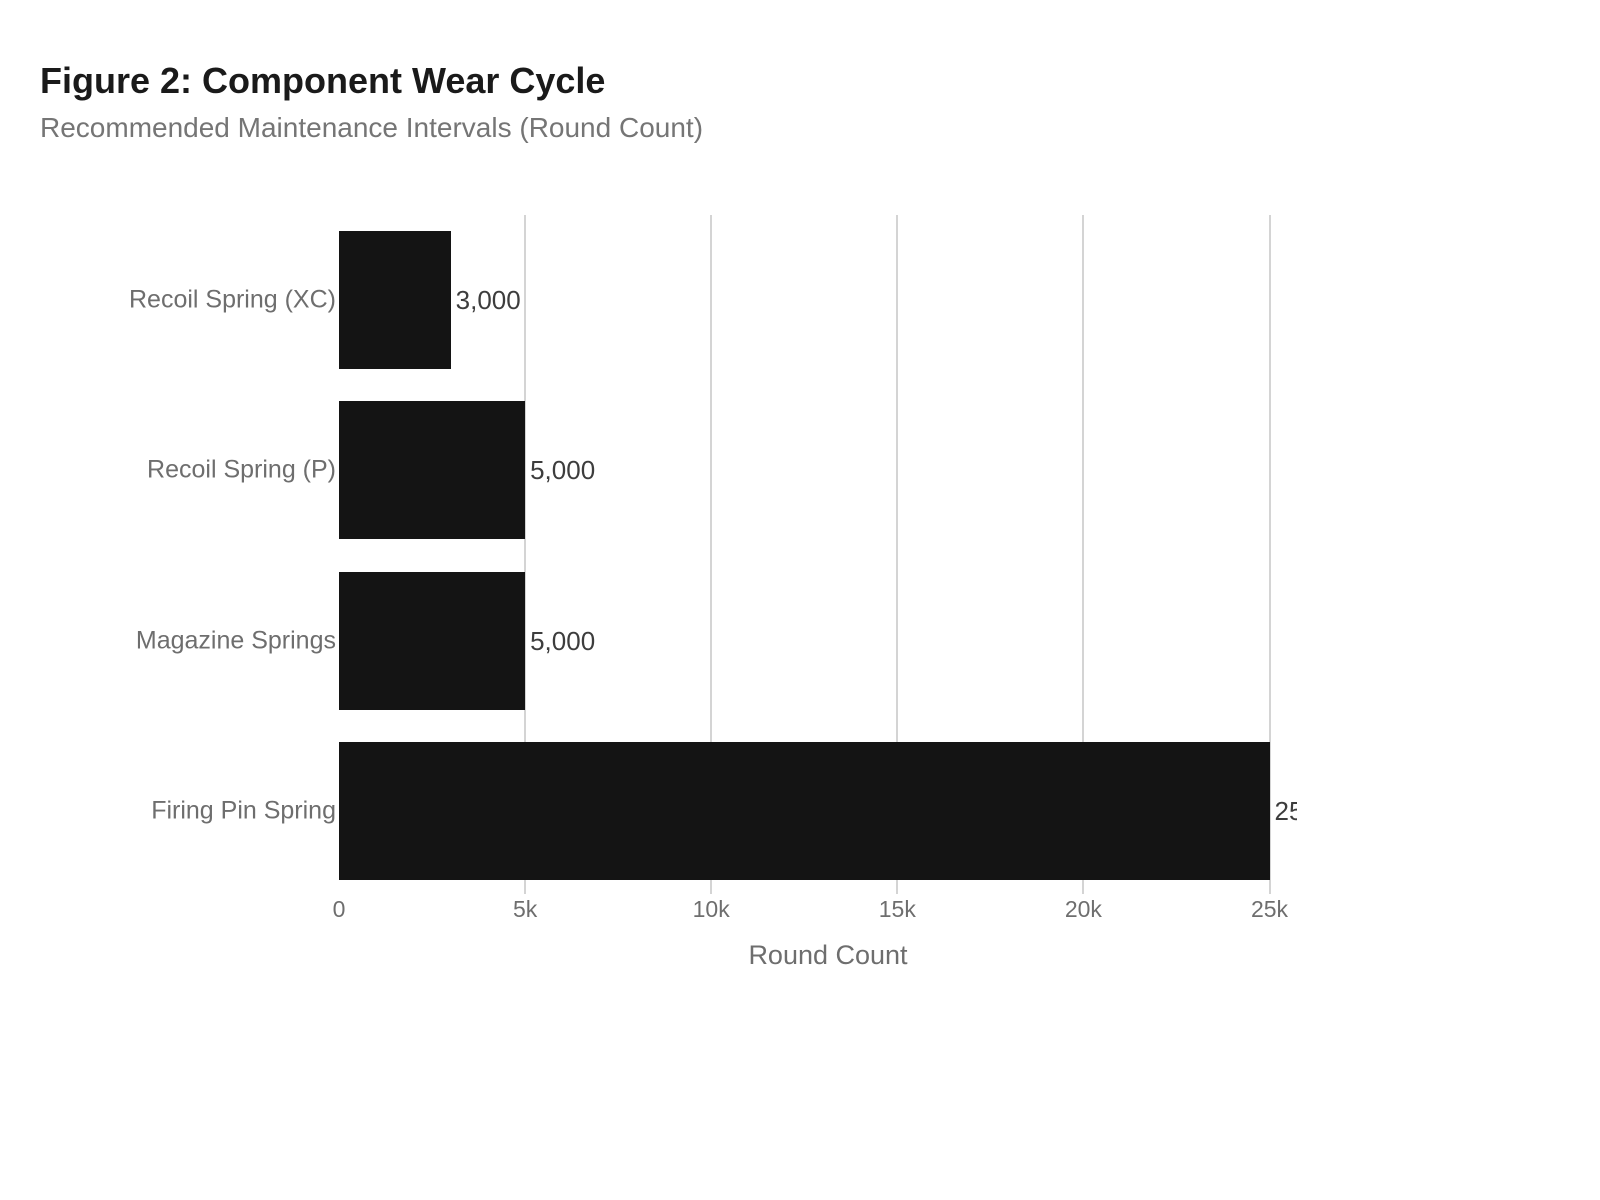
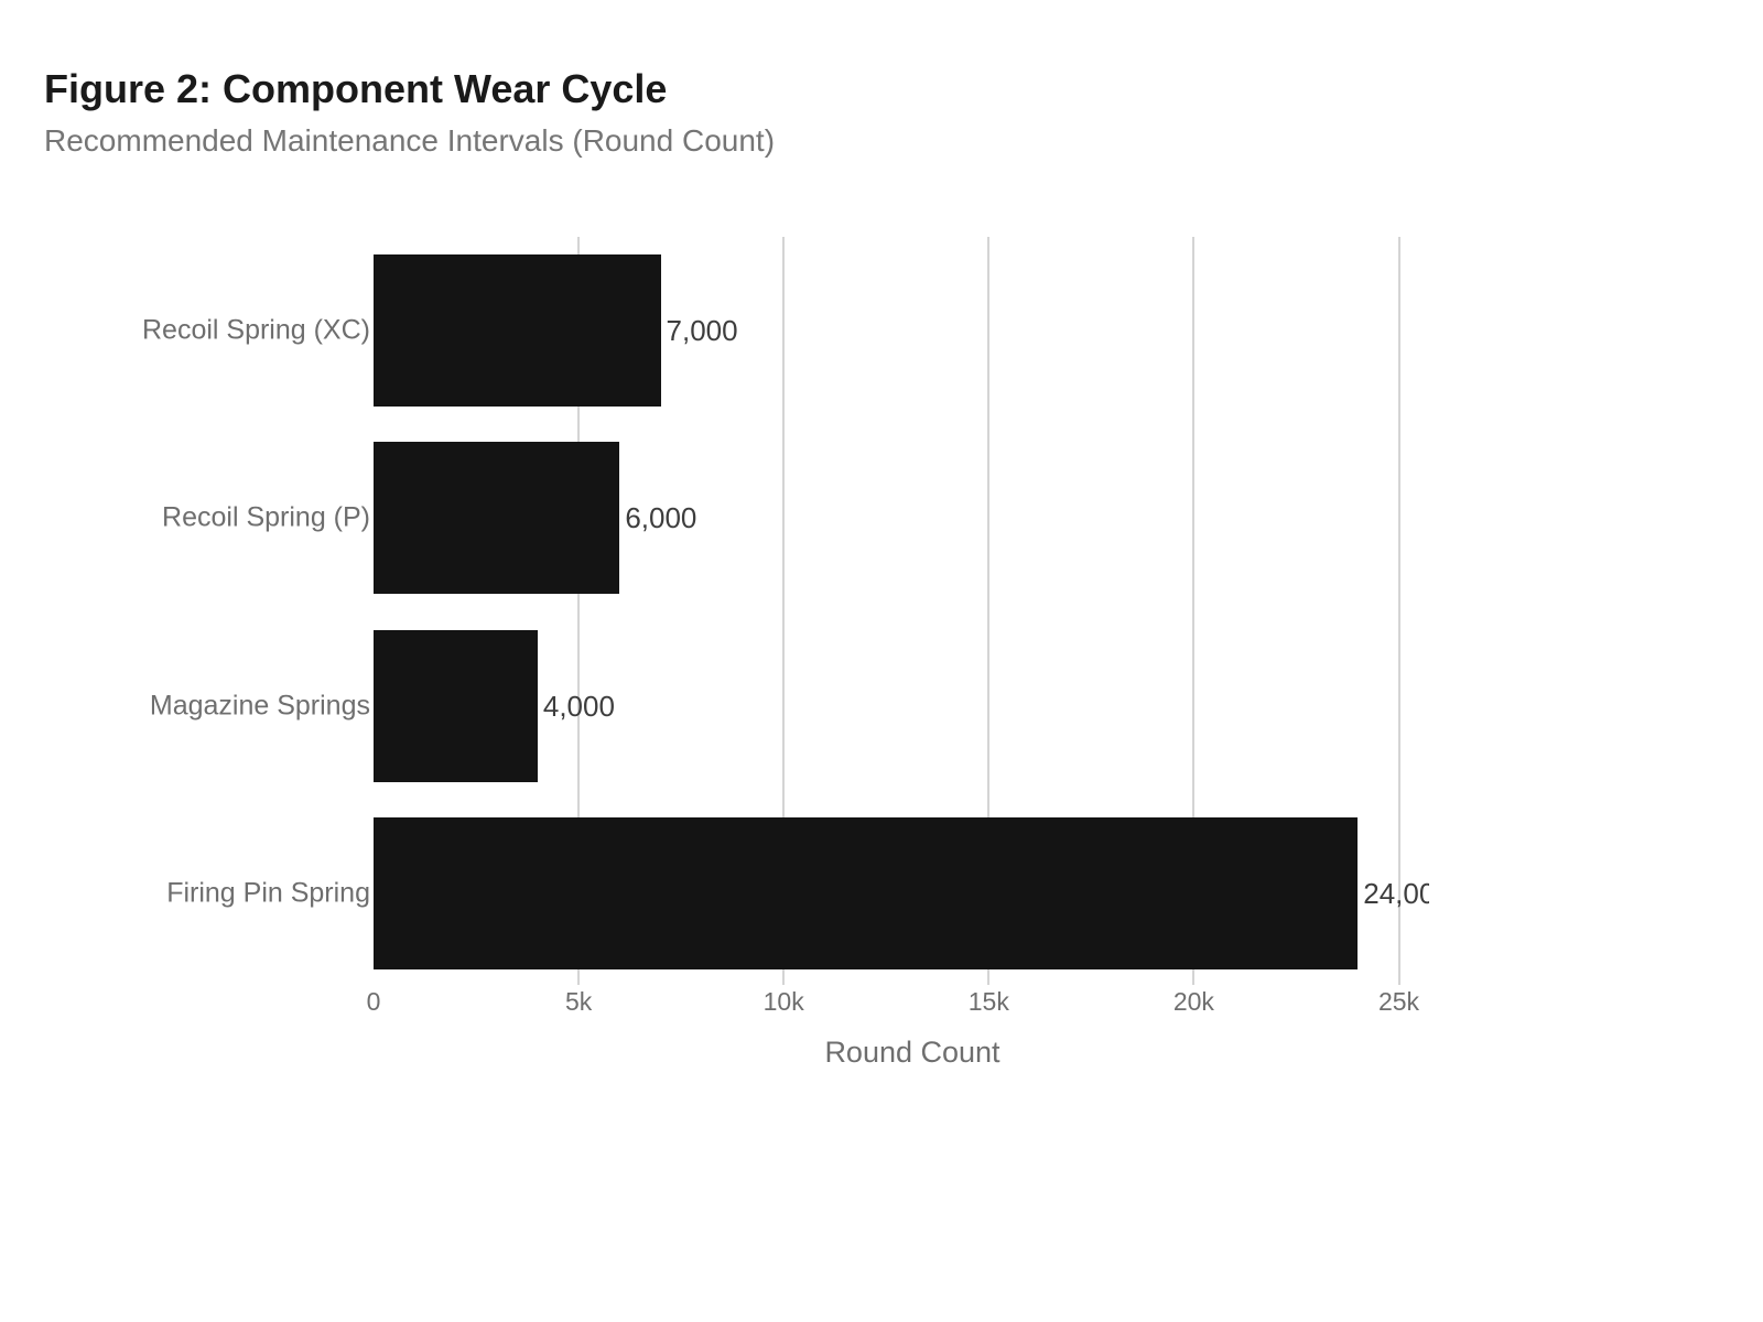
Recoil Spring (XC): 3,000 -> 7,000
Recoil Spring (P): 5,000 -> 6,000
Magazine Springs: 5,000 -> 4,000
Firing Pin Spring: 25,000 -> 24,000
